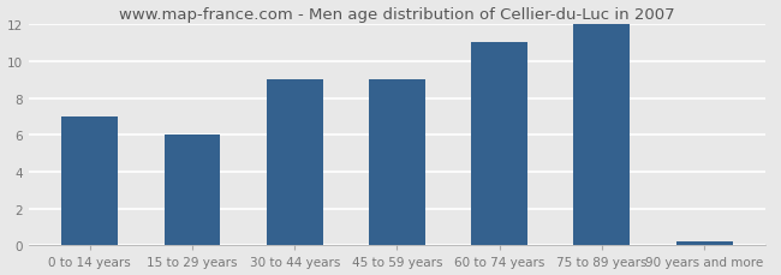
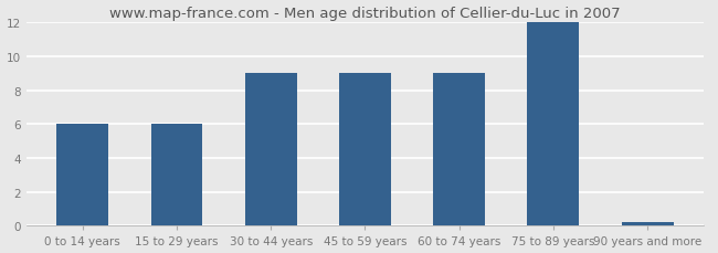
0 to 14 years: 7.0 -> 6.0
60 to 74 years: 11.0 -> 9.0
